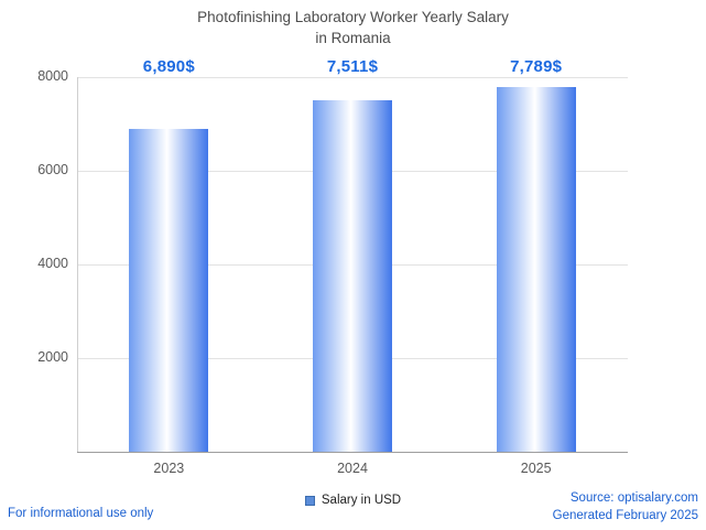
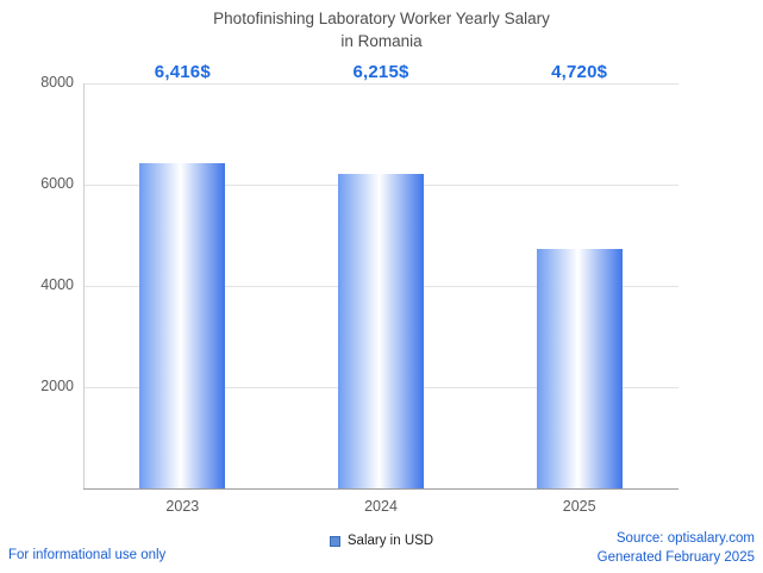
2023: 6,890 -> 6,416
2024: 7,511 -> 6,215
2025: 7,789 -> 4,720
